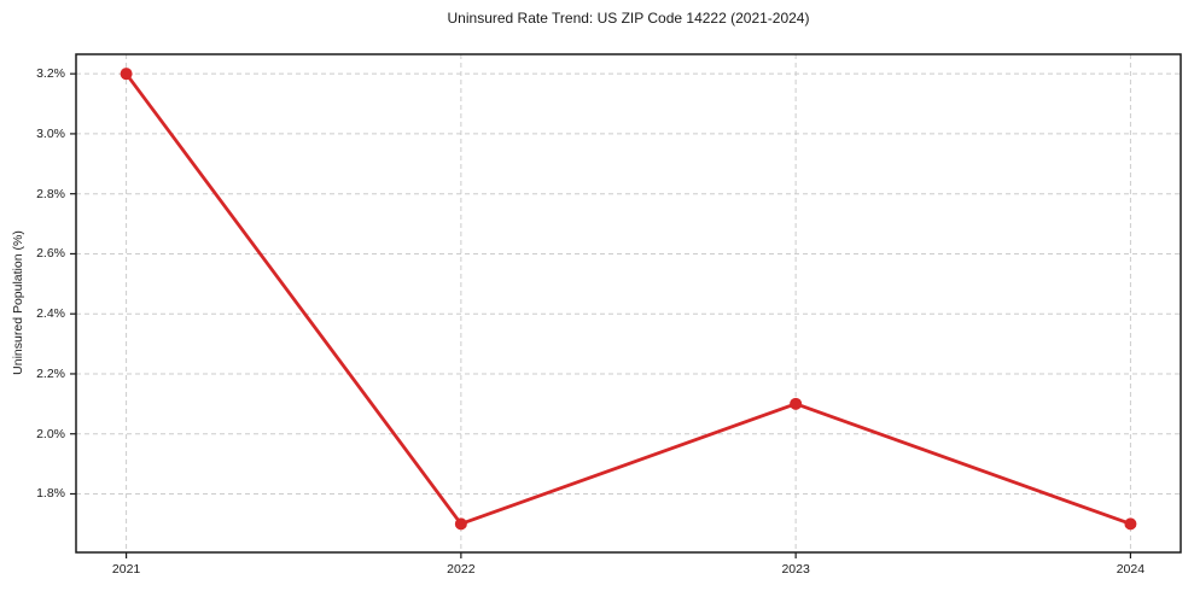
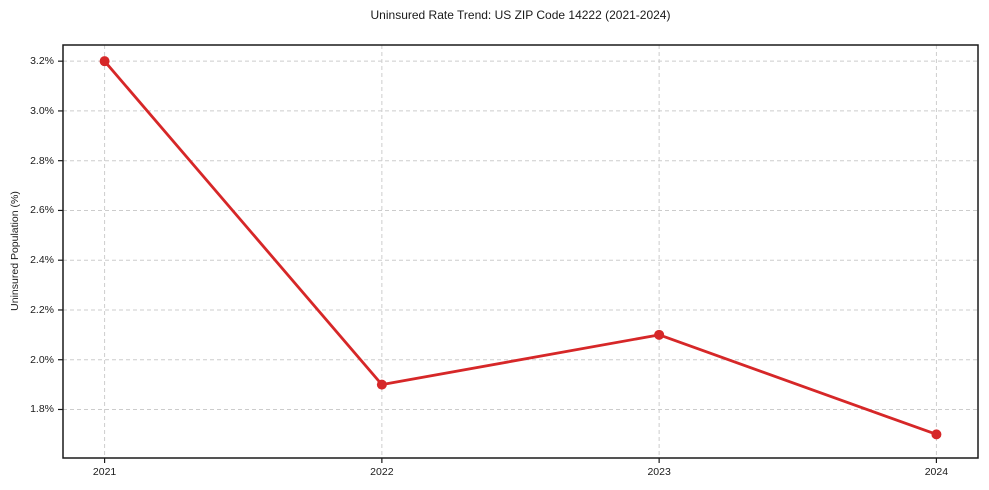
2022: 1.7% -> 1.9%
